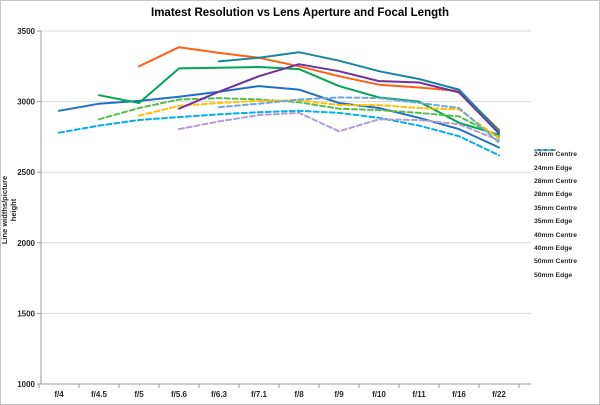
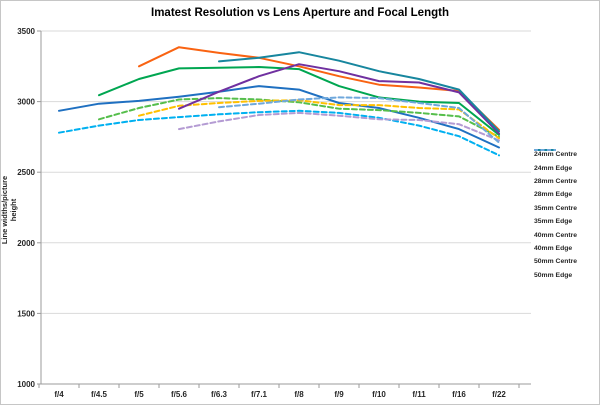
28mm Centre/f/5: 2990 -> 3160
40mm Edge/f/9: 2790 -> 2900
28mm Centre/f/16: 2850 -> 2990
